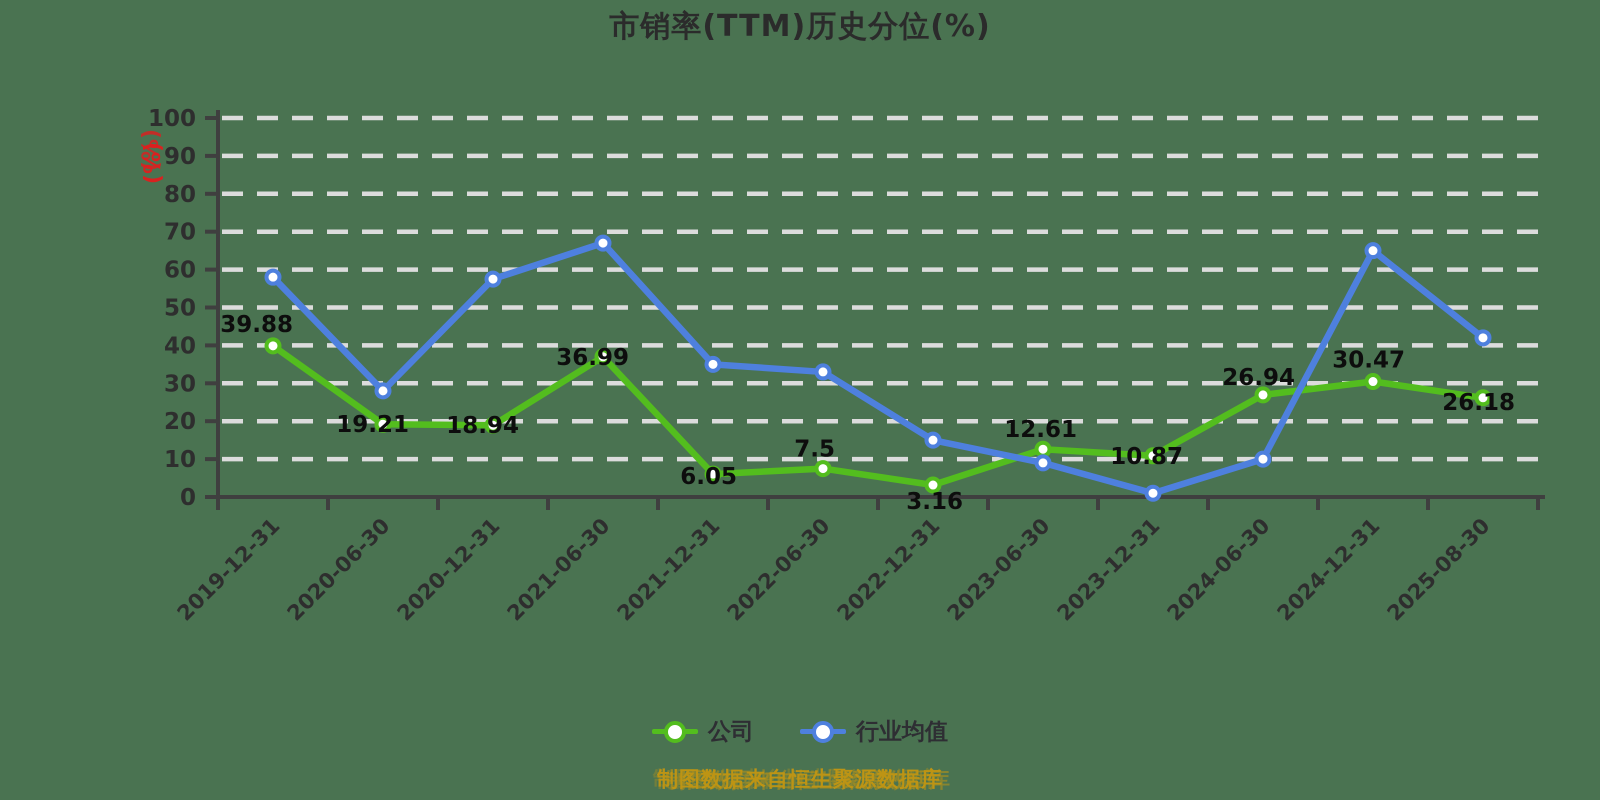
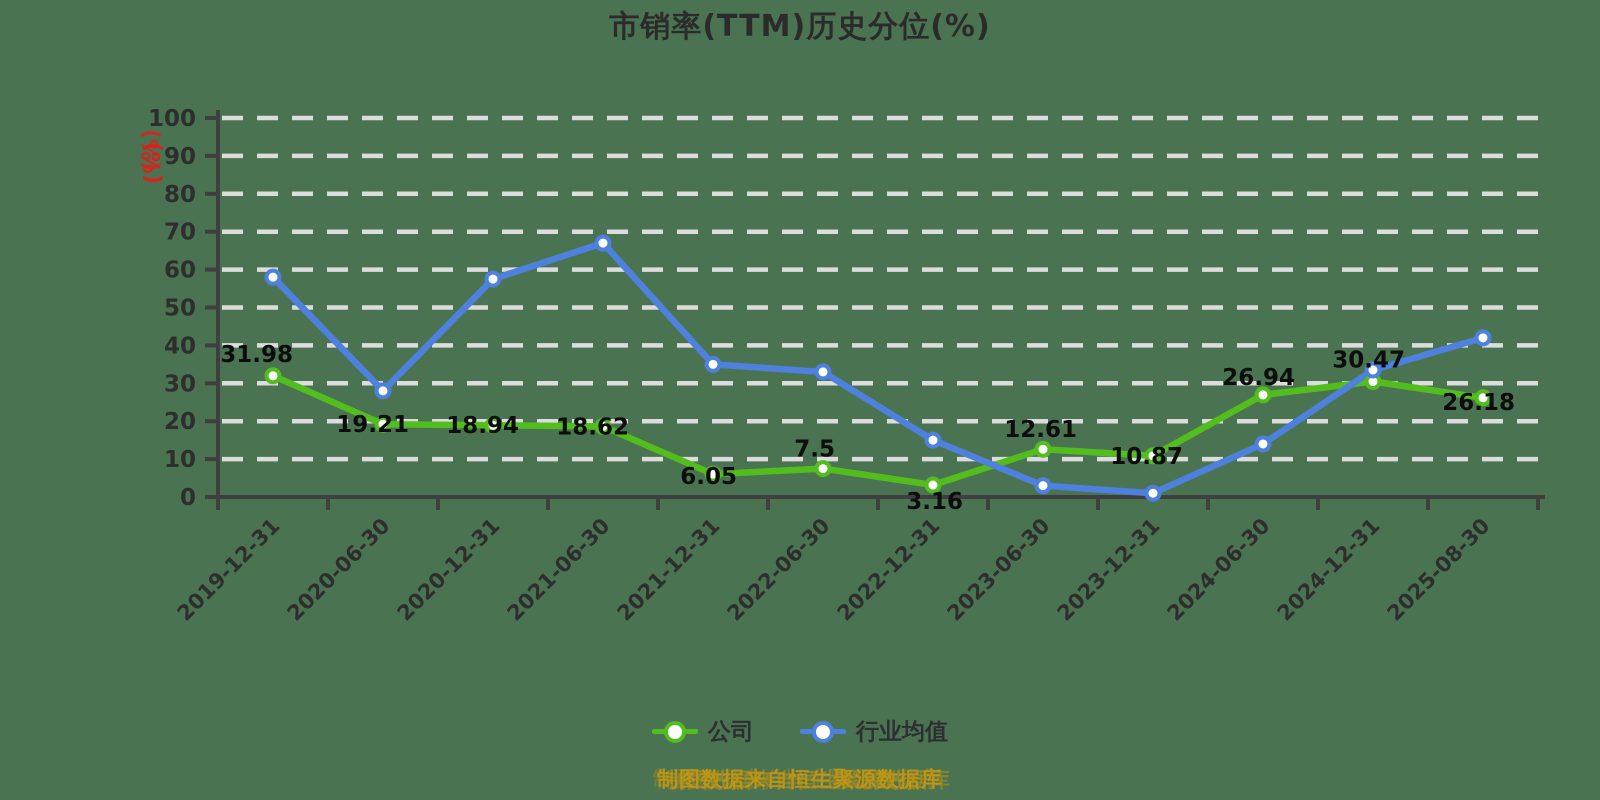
公司/2019-12-31: 39.88 -> 31.98
公司/2021-06-30: 36.99 -> 18.62
行业均值/2023-06-30: 9 -> 3
行业均值/2024-06-30: 10 -> 14
行业均值/2024-12-31: 65 -> 34
